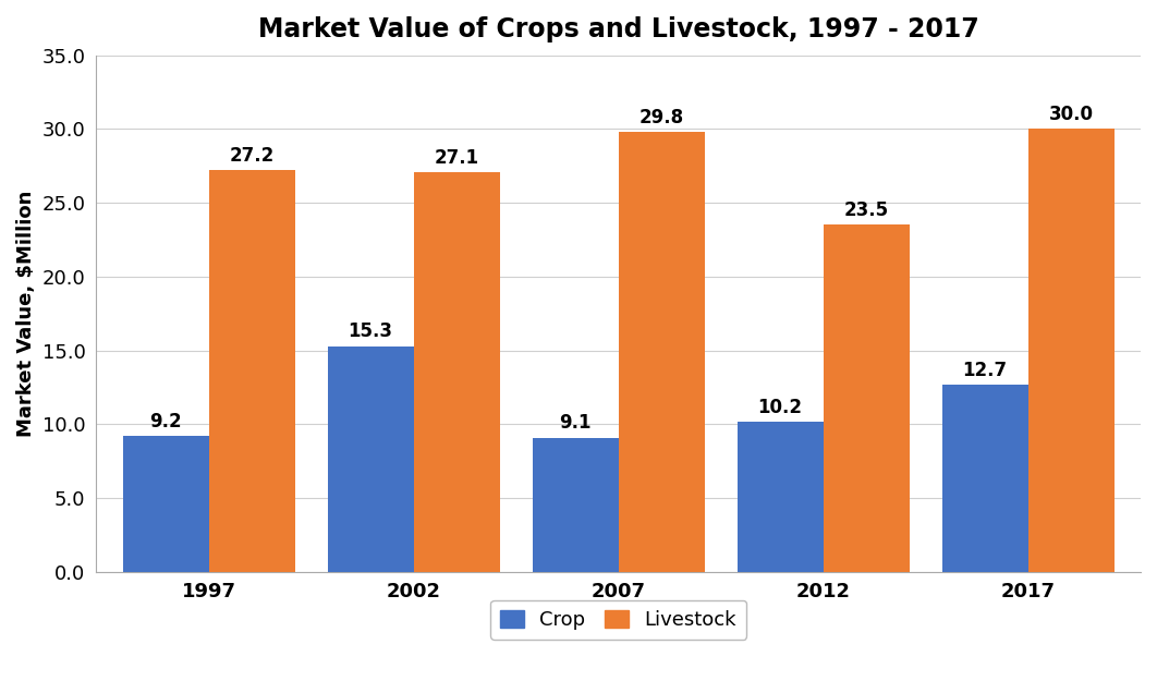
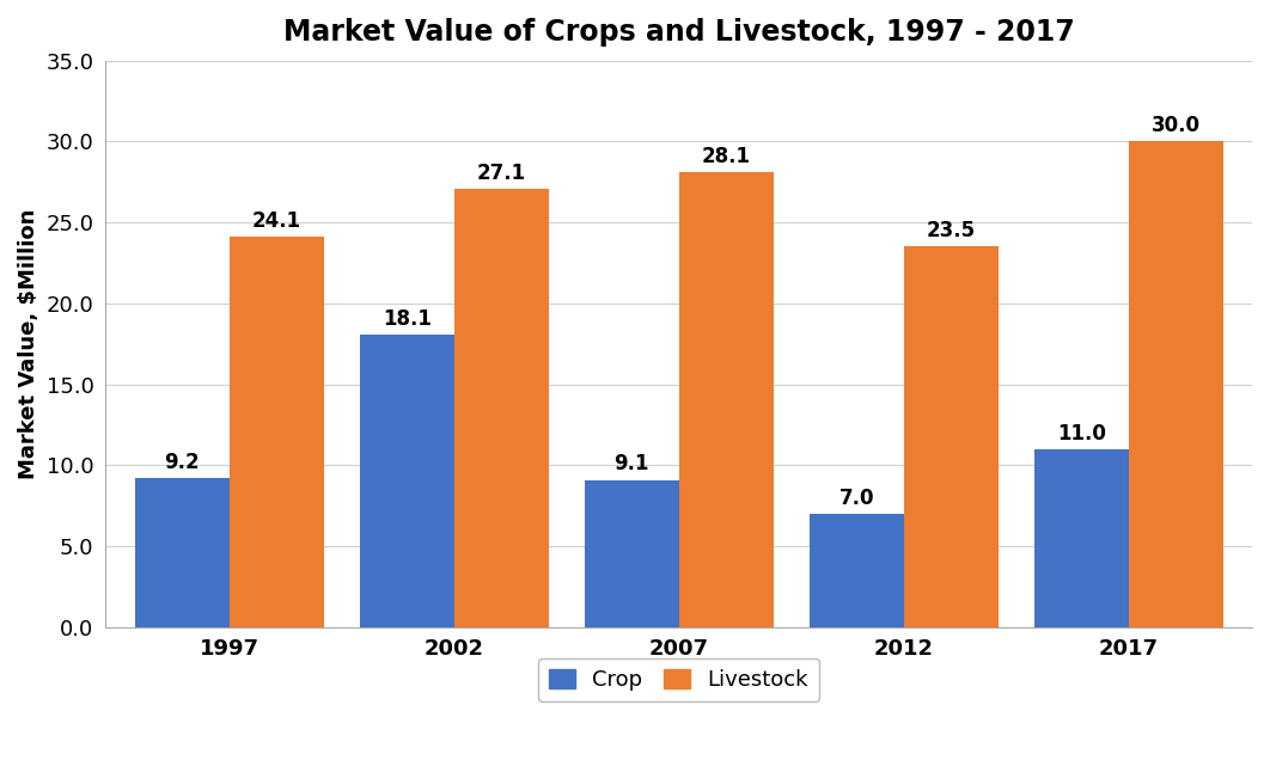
Livestock/1997: 27.2 -> 24.1
Crop/2002: 15.3 -> 18.1
Livestock/2007: 29.8 -> 28.1
Crop/2012: 10.2 -> 7.0
Crop/2017: 12.7 -> 11.0
